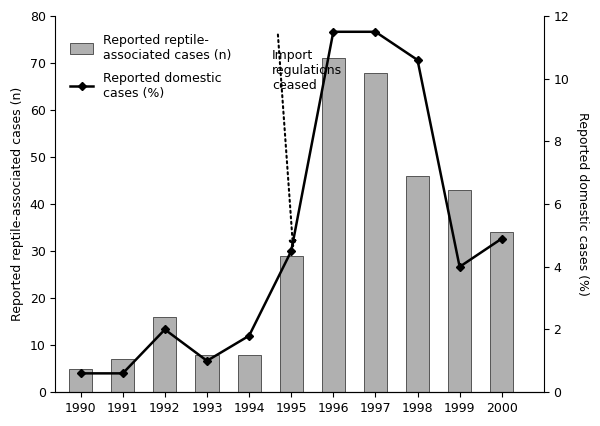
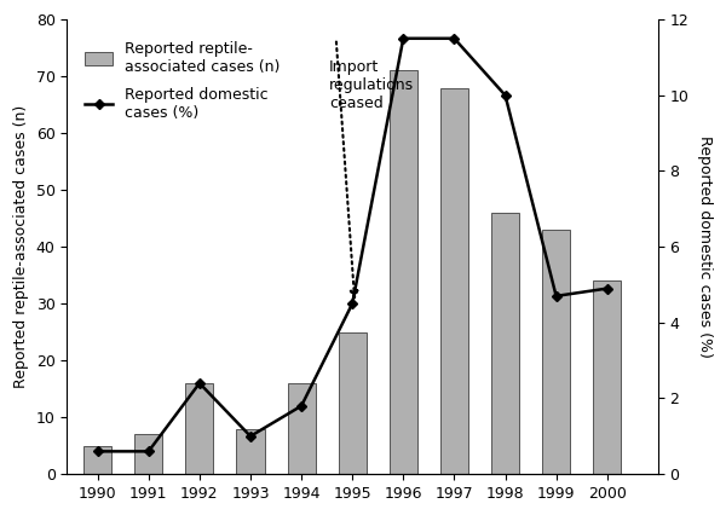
Reported domestic cases (%)/1992: 2.0 -> 2.4
Reported reptile- associated cases (n)/1994: 8 -> 16
Reported reptile- associated cases (n)/1995: 29 -> 25
Reported domestic cases (%)/1998: 10.6 -> 10.0
Reported domestic cases (%)/1999: 4.0 -> 4.7
